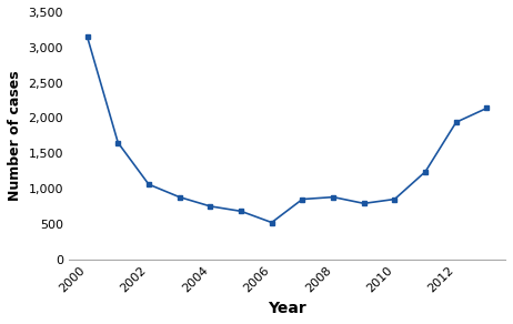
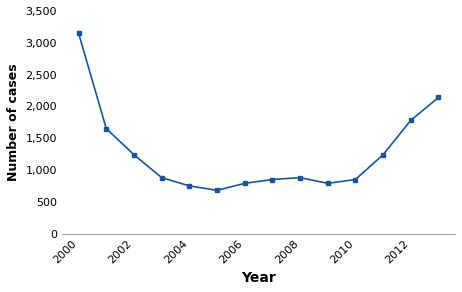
2002: 1,060 -> 1,240
2006: 520 -> 790
2012: 1,940 -> 1,780
